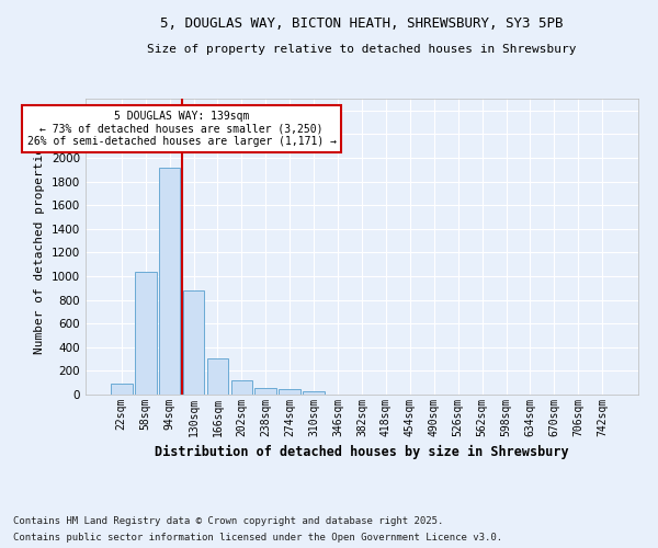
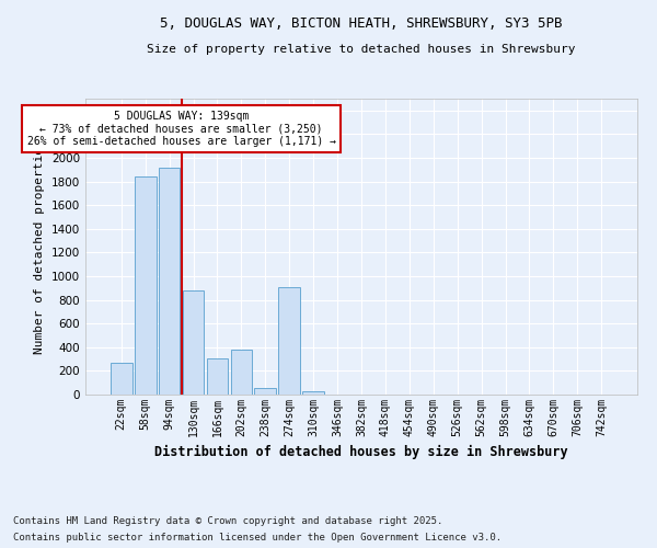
22sqm: 90 -> 270
58sqm: 1040 -> 1840
202sqm: 120 -> 380
274sqm: 50 -> 910
